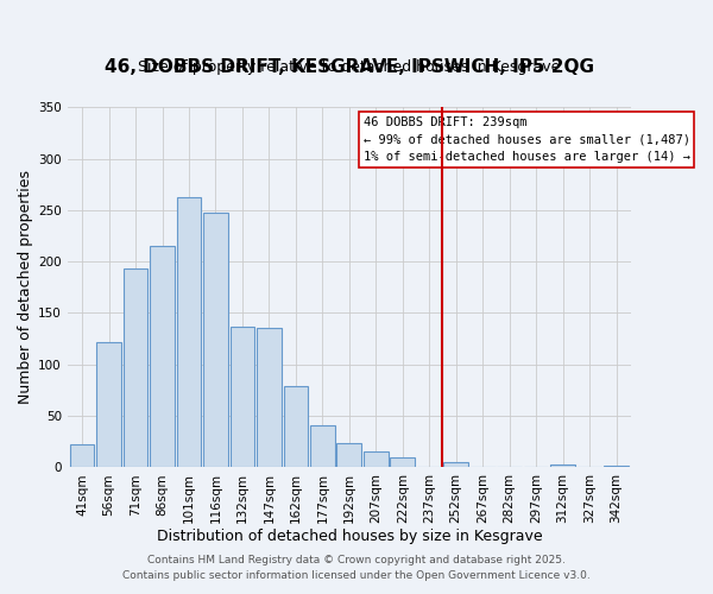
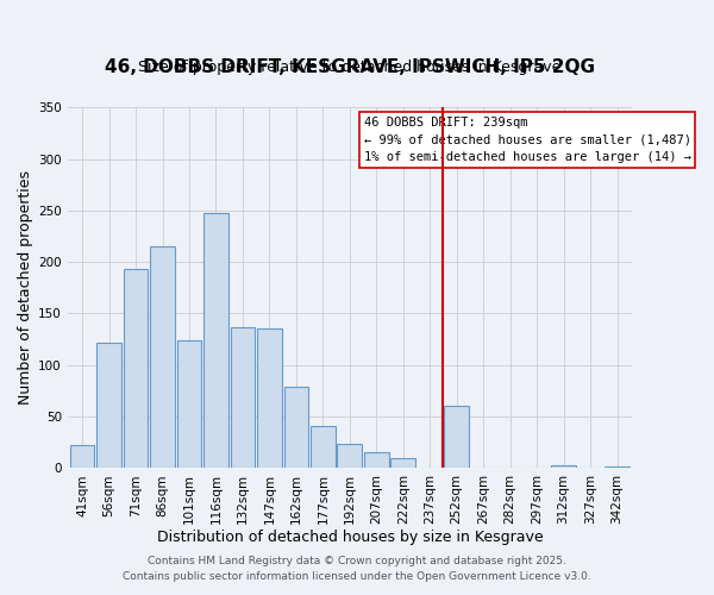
101sqm: 263 -> 124
252sqm: 5 -> 60
